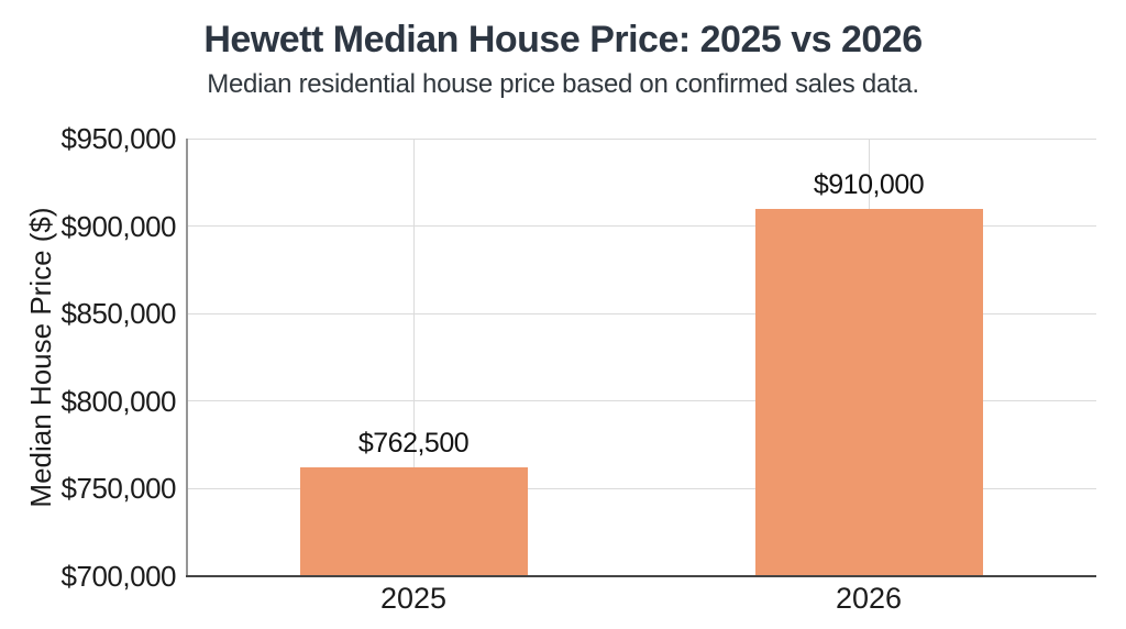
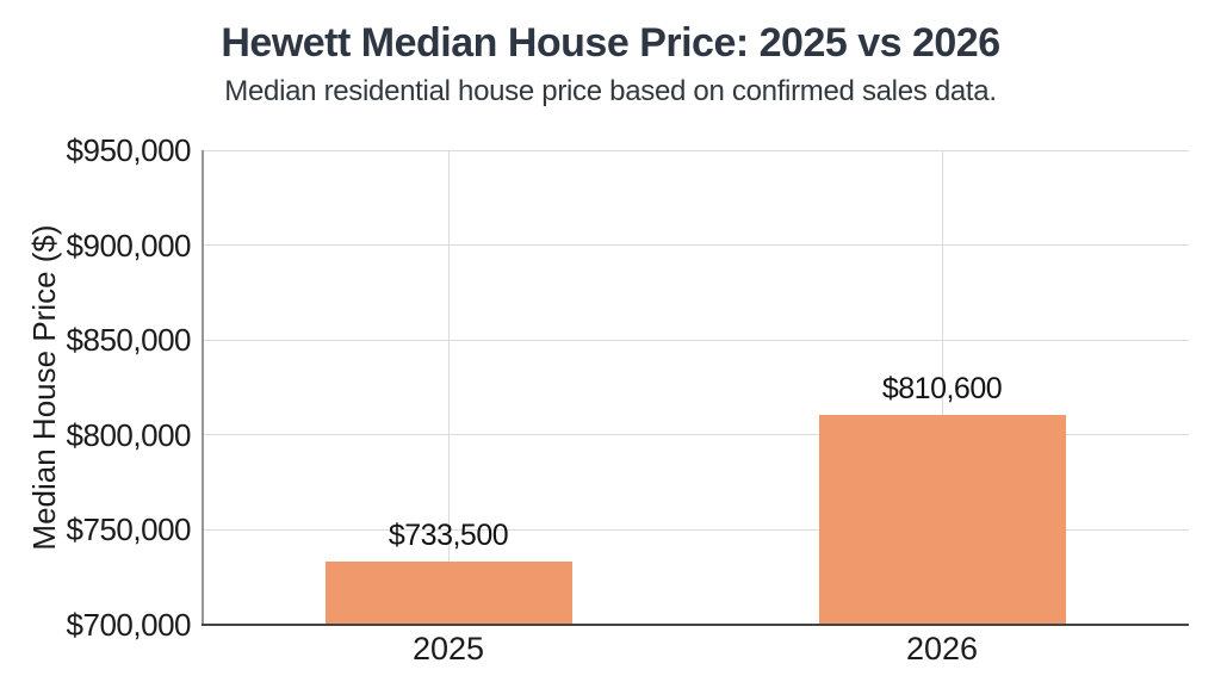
2025: $762,500 -> $733,500
2026: $910,000 -> $810,600
